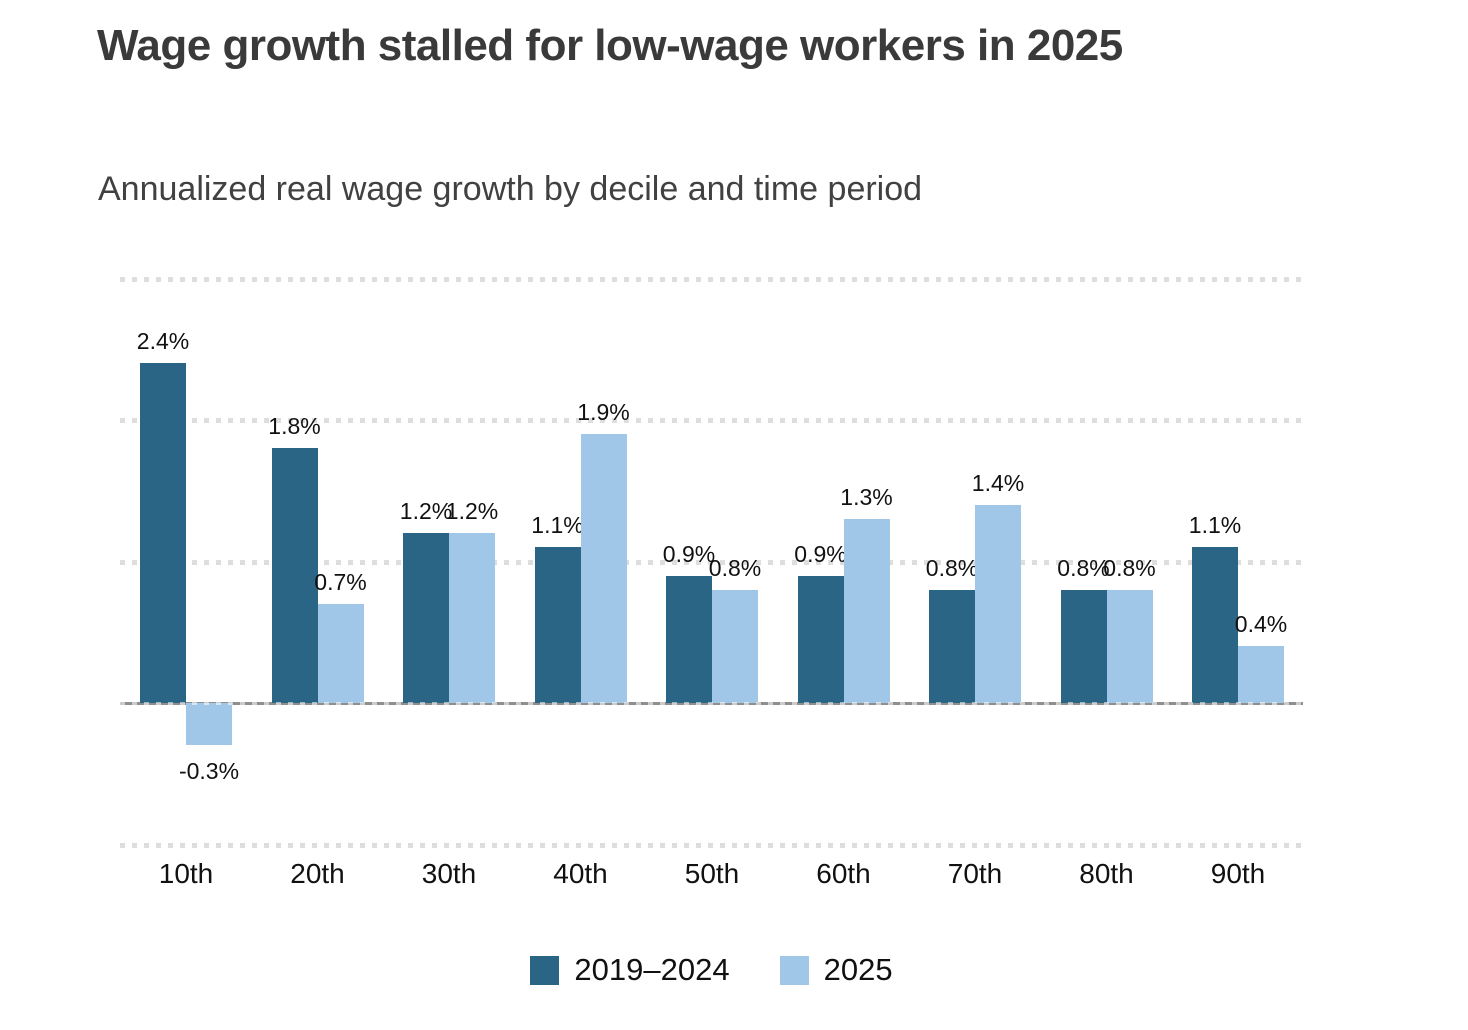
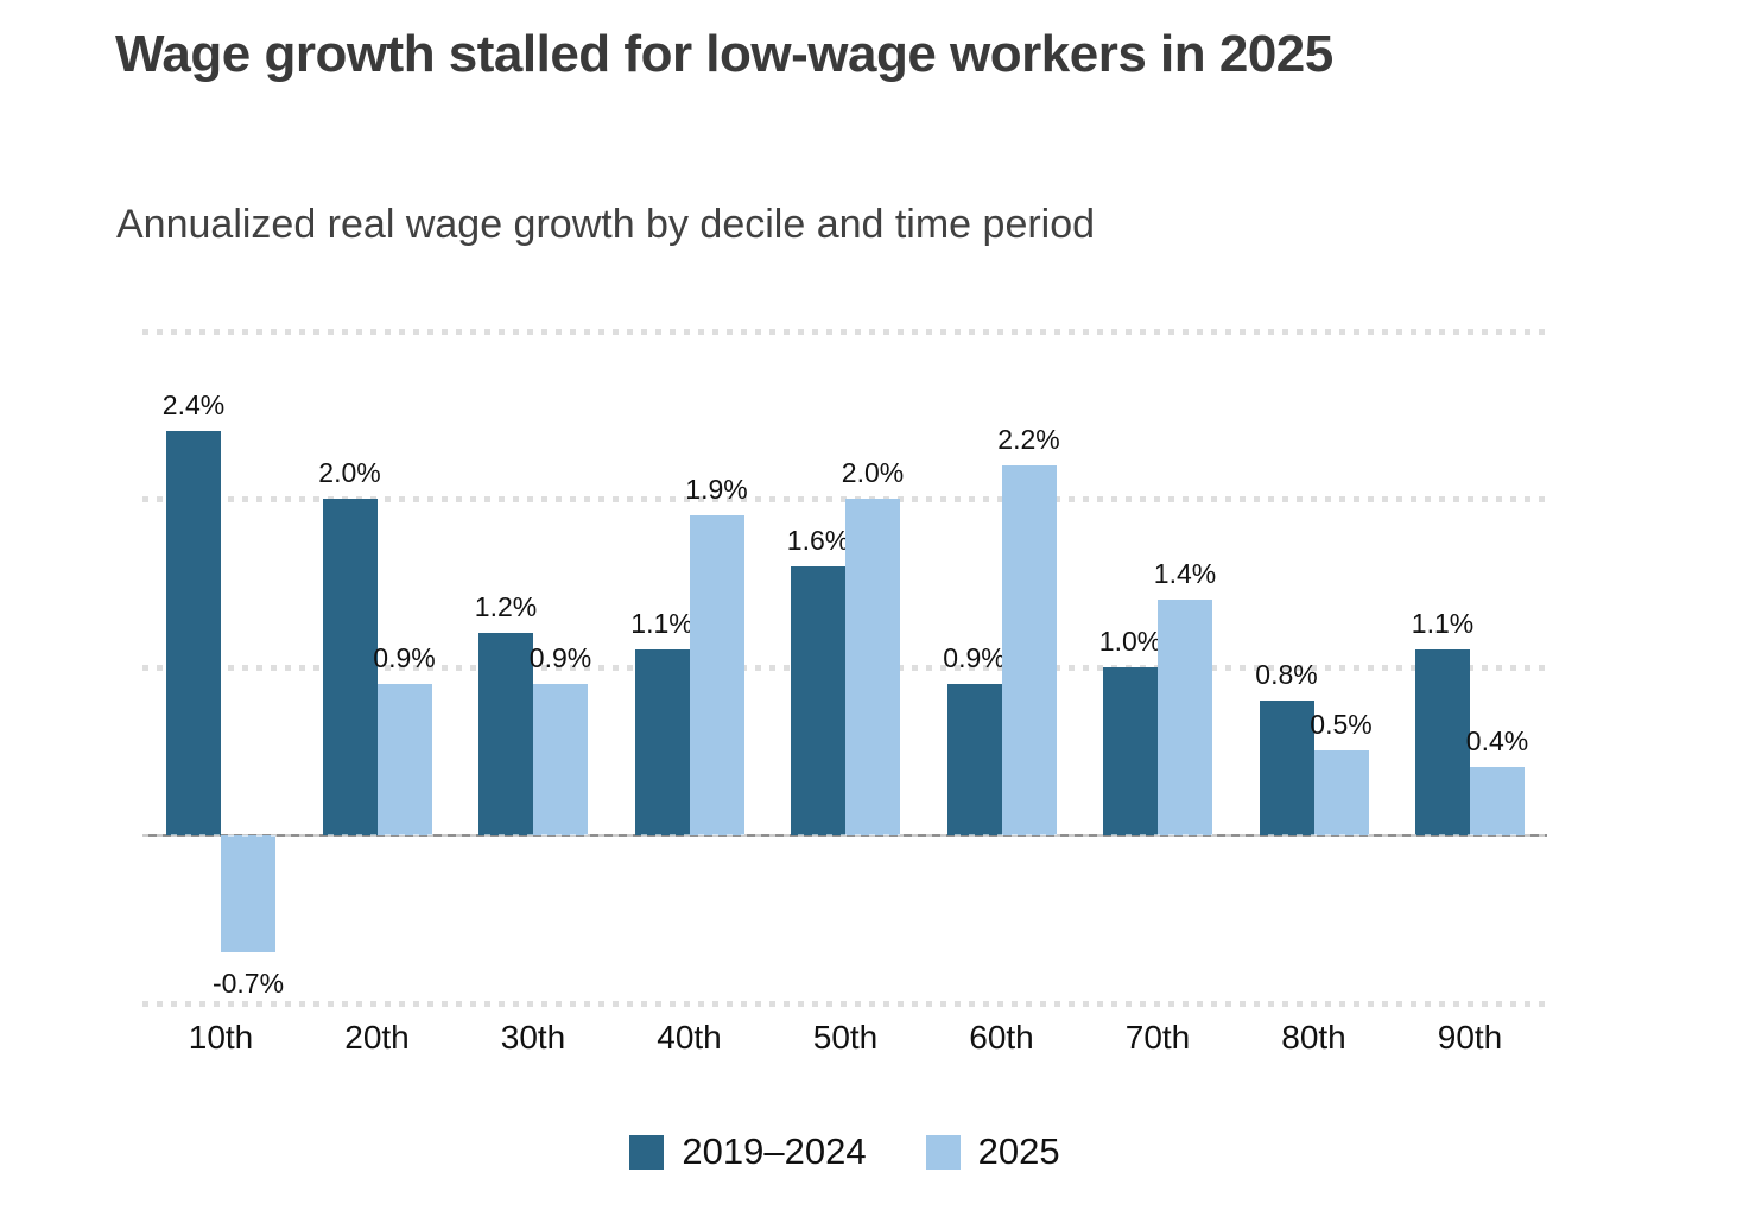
2025/10th: -0.3% -> -0.7%
2019–2024/20th: 1.8% -> 2.0%
2025/20th: 0.7% -> 0.9%
2025/30th: 1.2% -> 0.9%
2019–2024/50th: 0.9% -> 1.6%
2025/50th: 0.8% -> 2.0%
2025/60th: 1.3% -> 2.2%
2019–2024/70th: 0.8% -> 1.0%
2025/80th: 0.8% -> 0.5%
